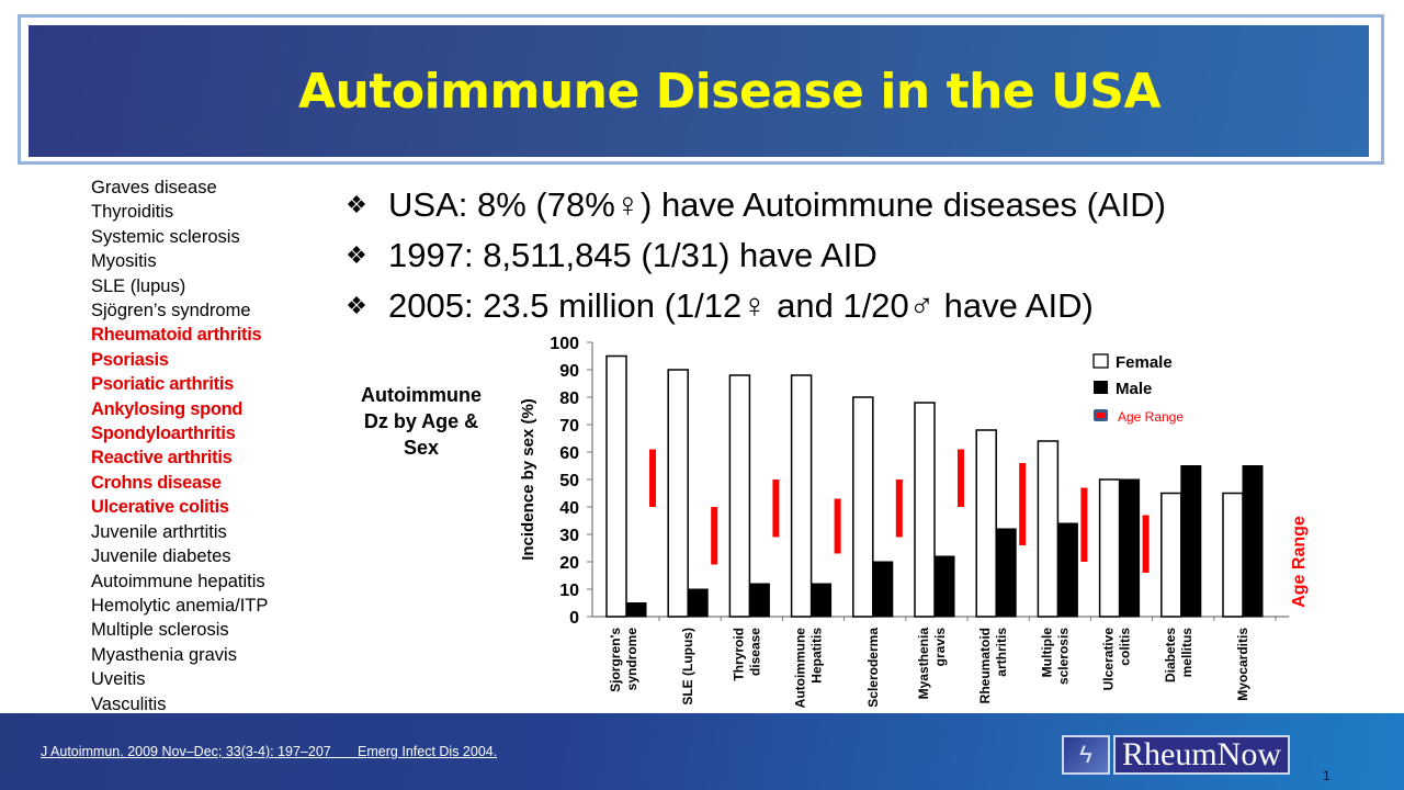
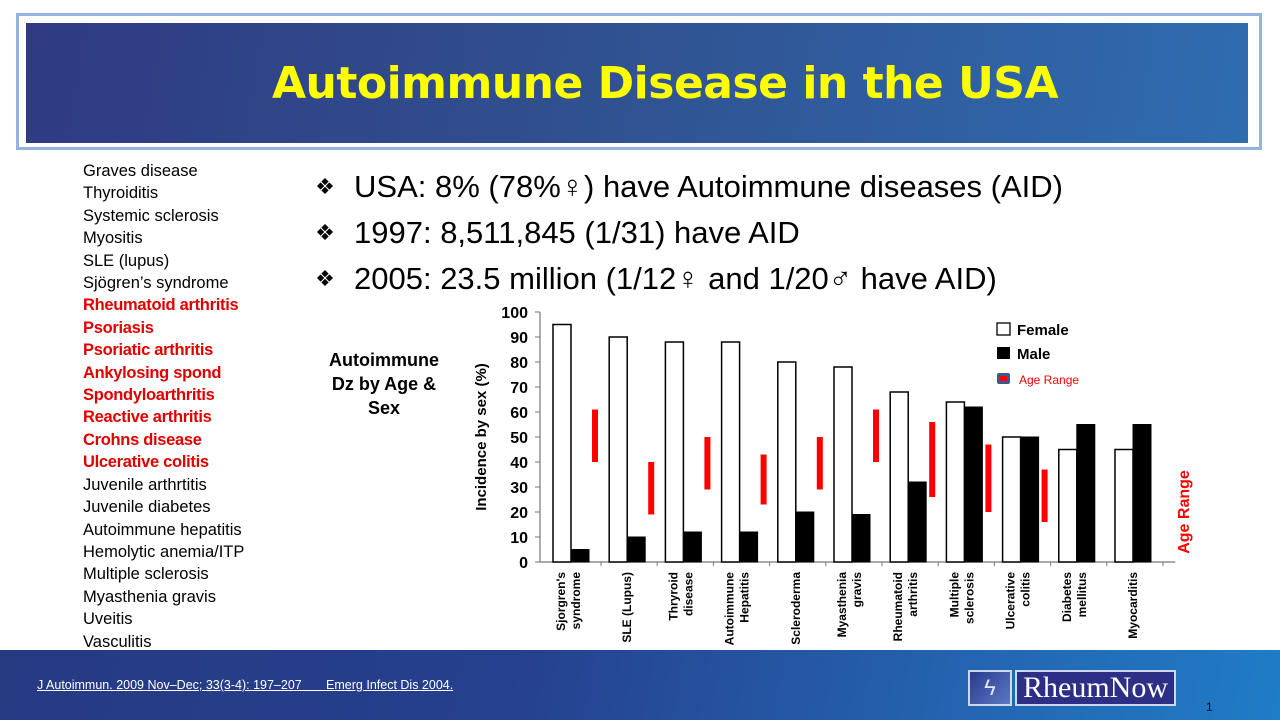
Male/Myasthenia gravis: 22 -> 19
Male/Multiple sclerosis: 34 -> 62
